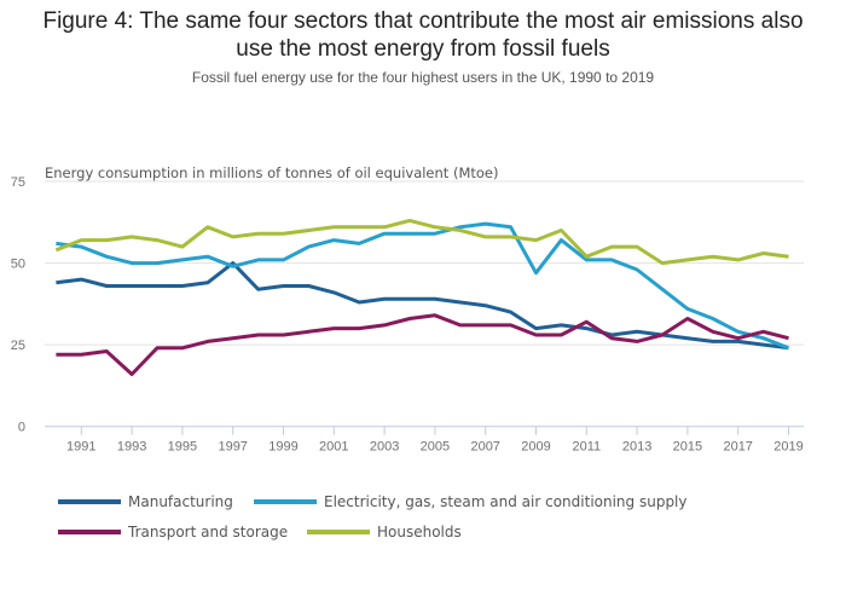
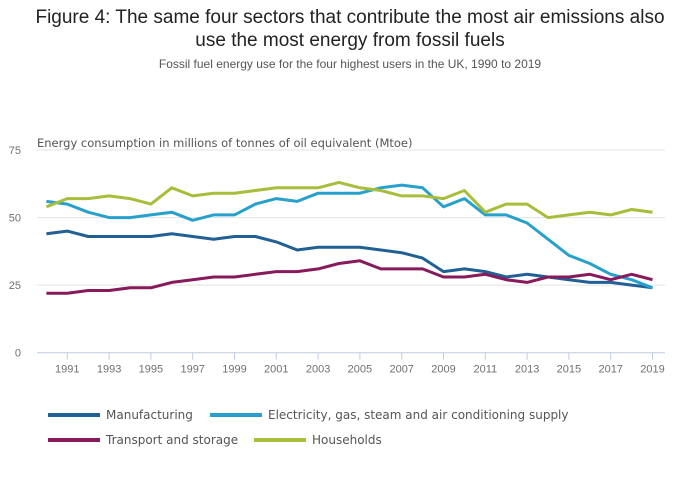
Transport and storage/1993: 16 -> 23
Manufacturing/1997: 50 -> 43
Electricity, gas, steam and air conditioning supply/2009: 47 -> 54
Transport and storage/2011: 32 -> 29
Transport and storage/2015: 33 -> 28
